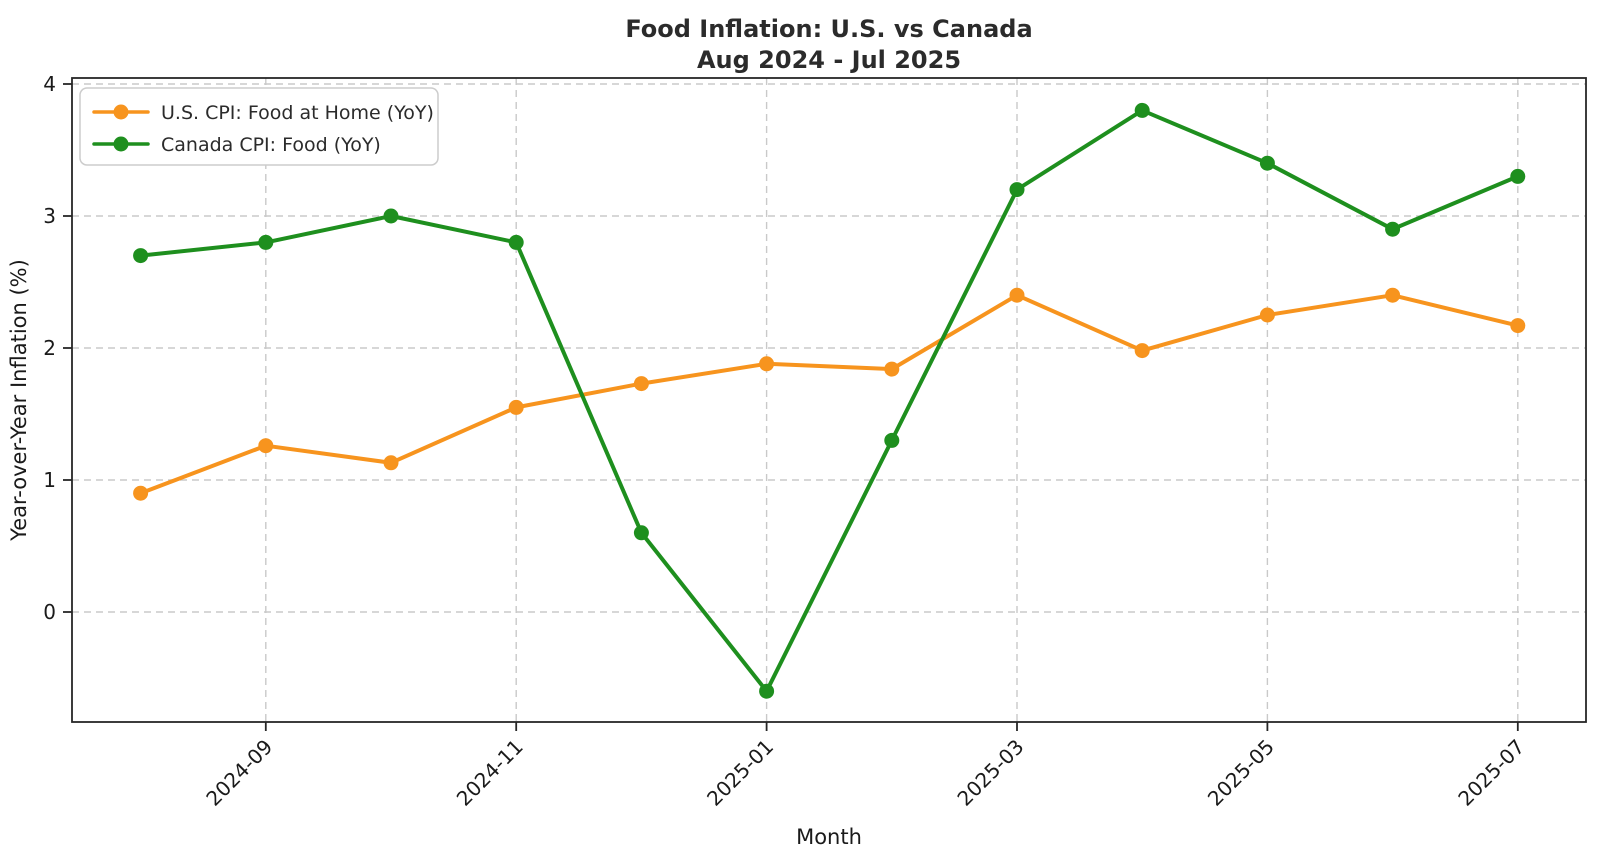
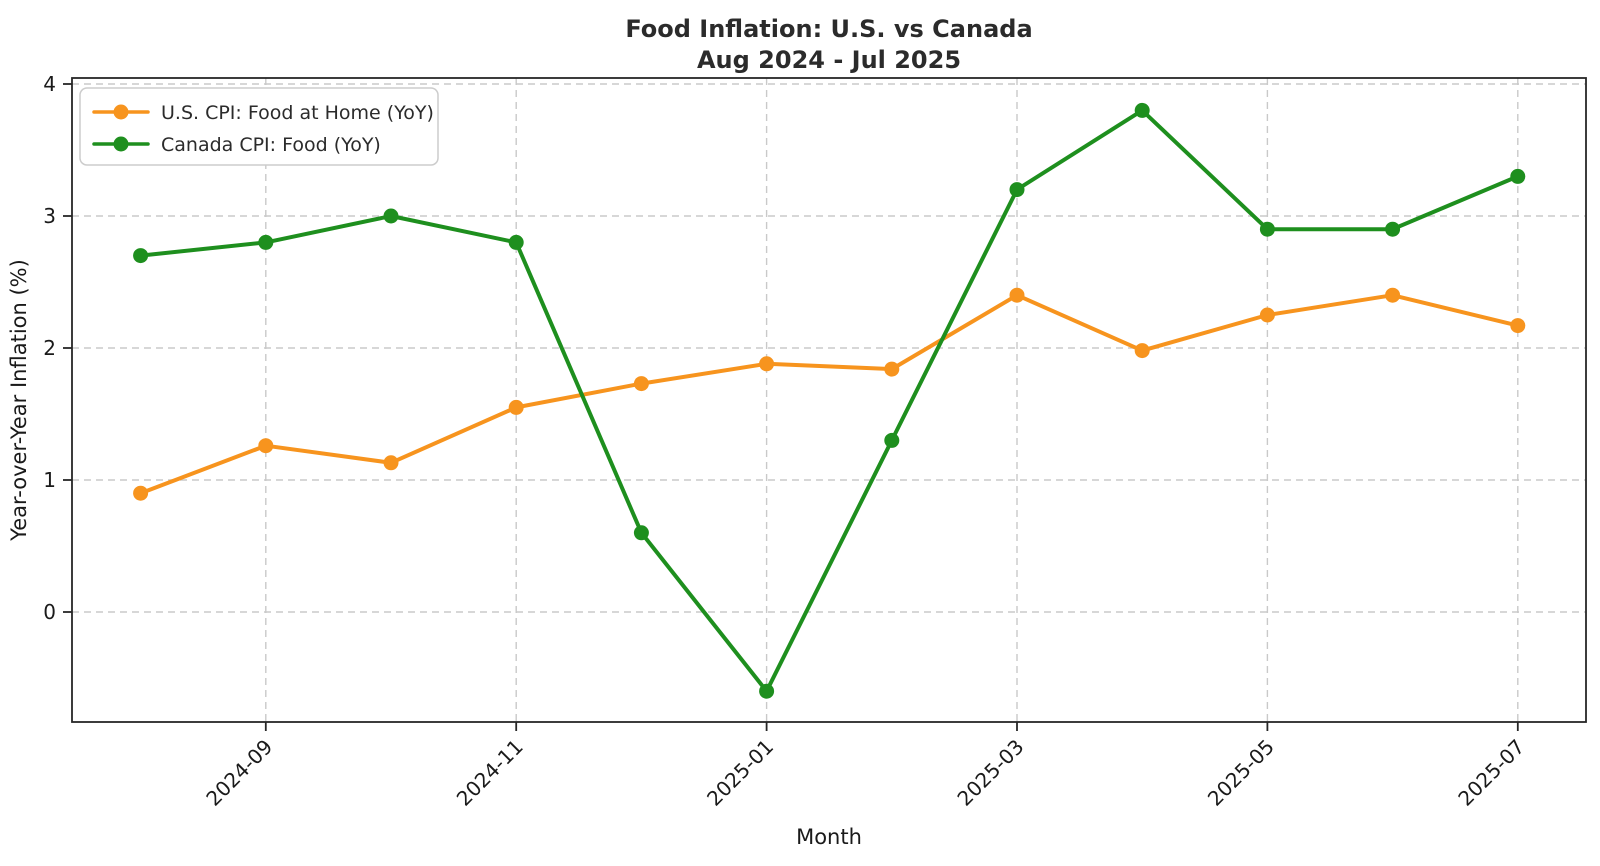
Canada CPI: Food (YoY)/2025-05: 3.4 -> 2.9
